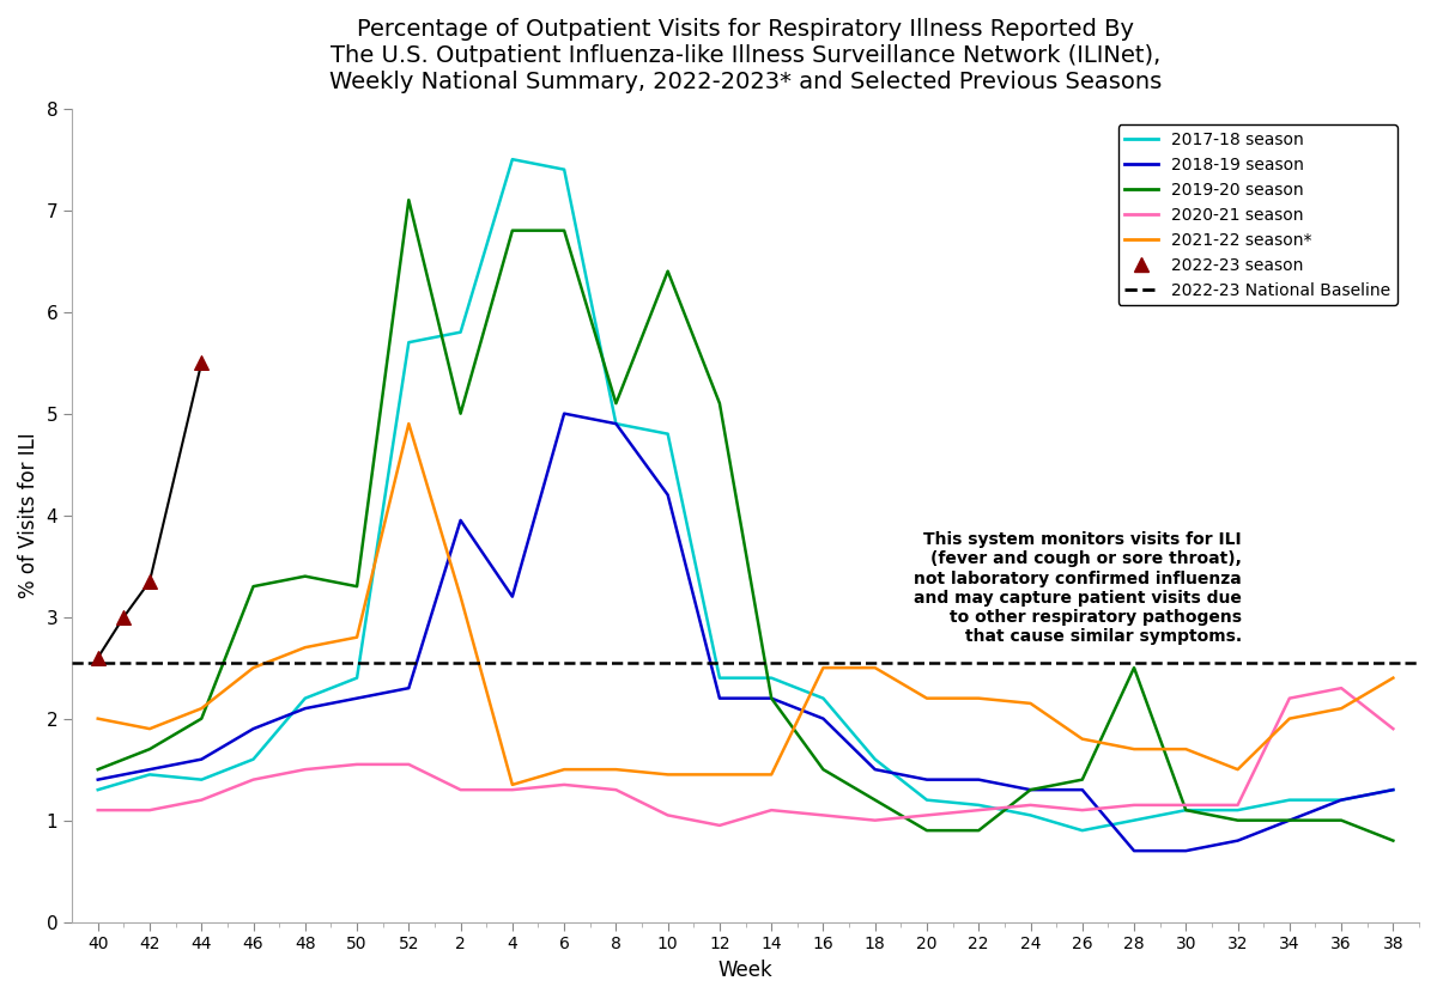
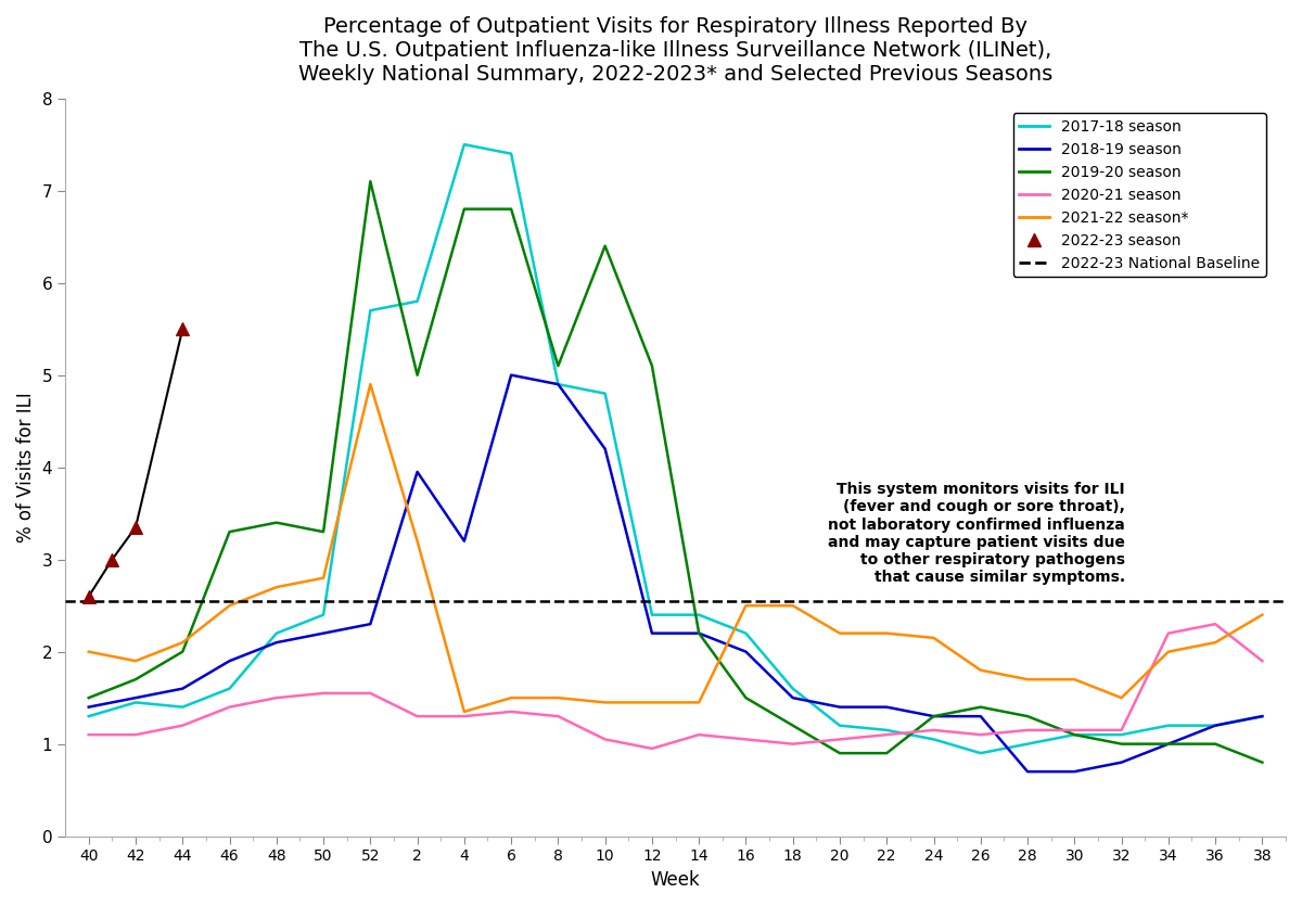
2019-20 season/28: 2.5 -> 1.3
